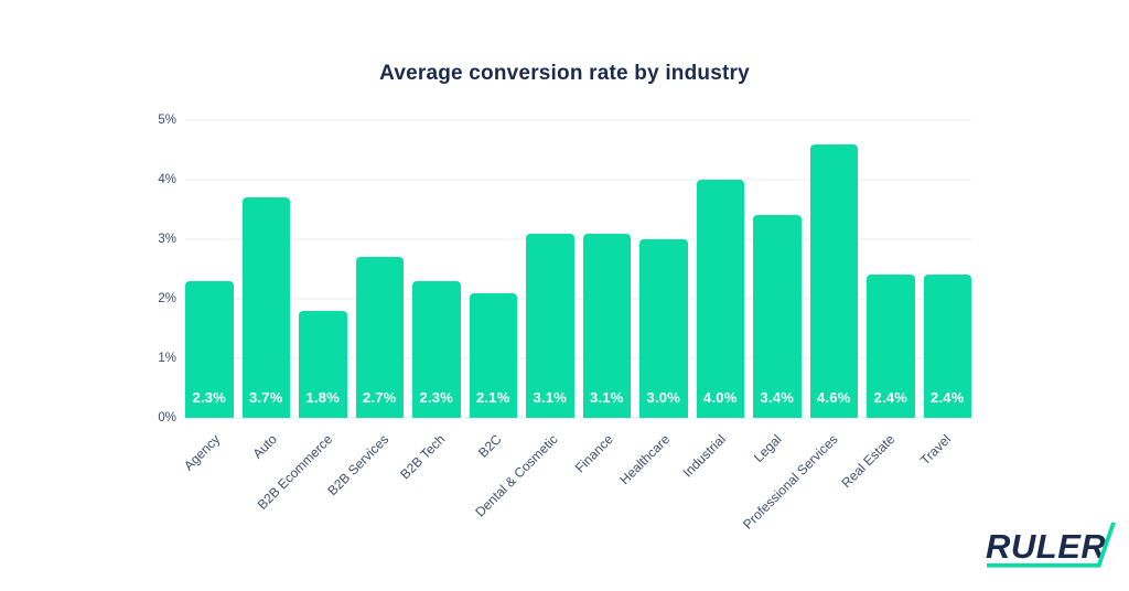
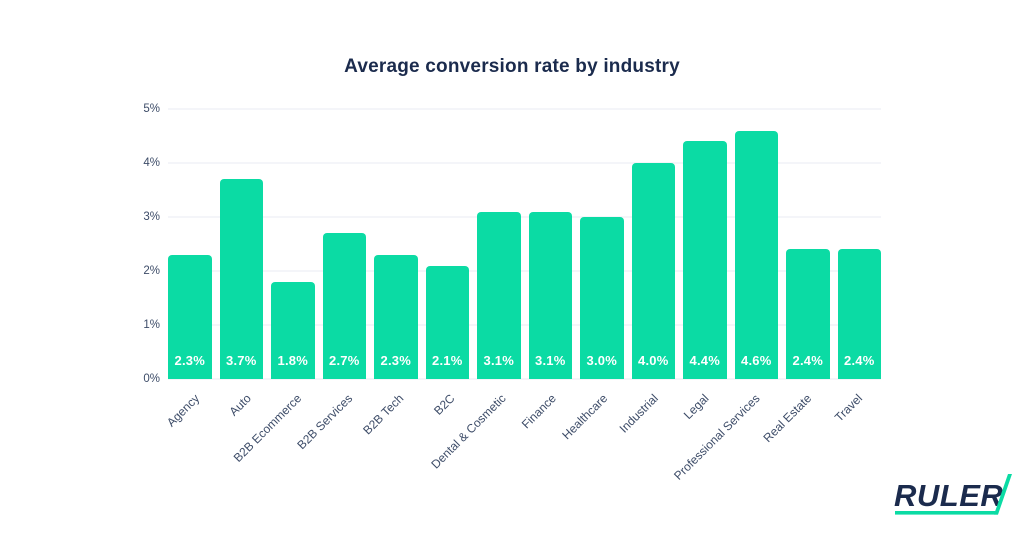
Legal: 3.4% -> 4.4%
